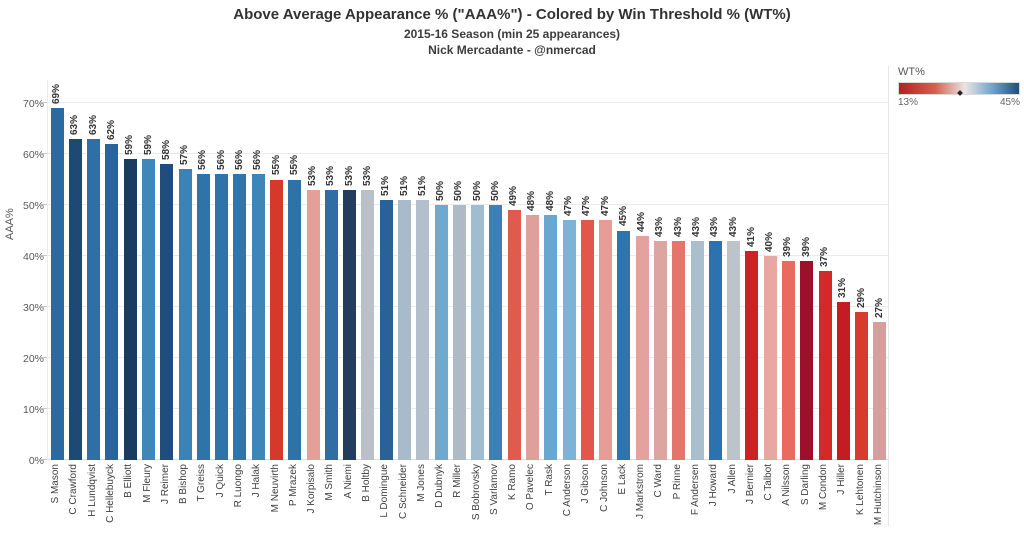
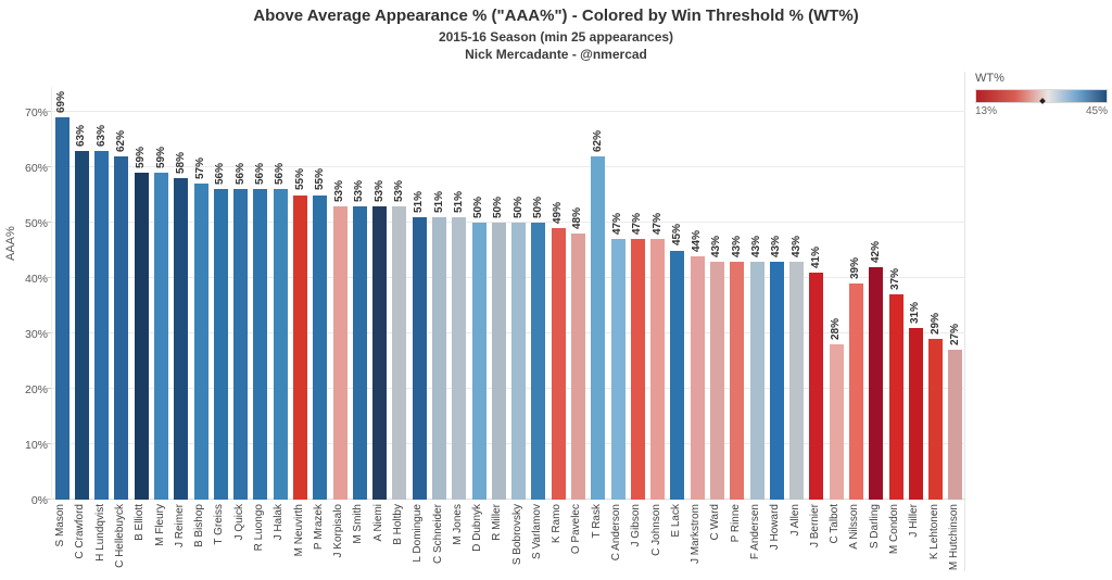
T Rask: 48% -> 62%
C Talbot: 40% -> 28%
S Darling: 39% -> 42%
